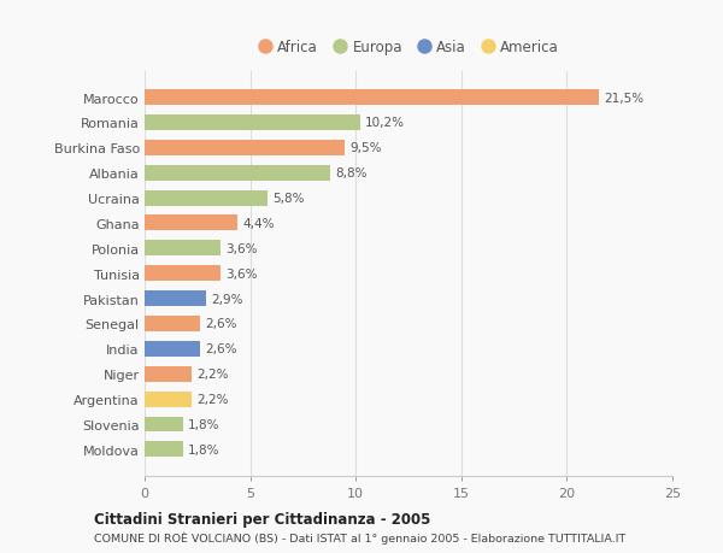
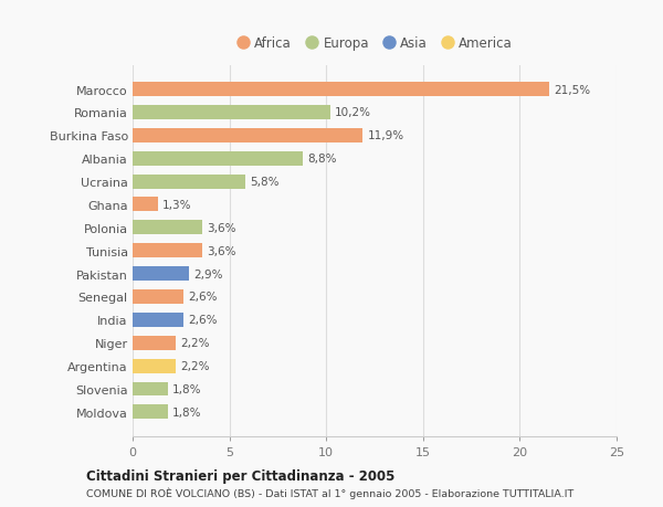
Burkina Faso: 9,5% -> 11,9%
Ghana: 4,4% -> 1,3%
